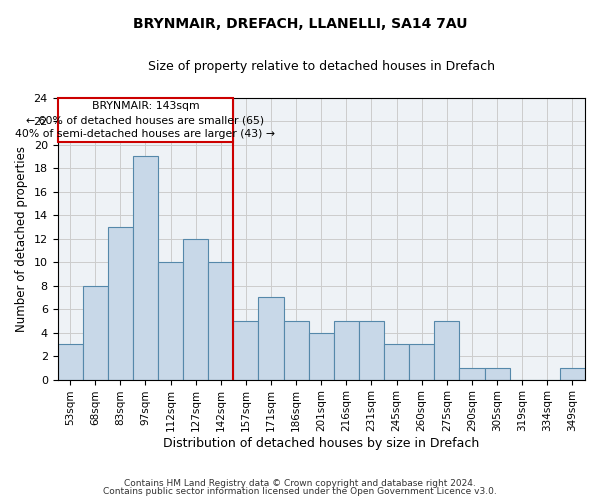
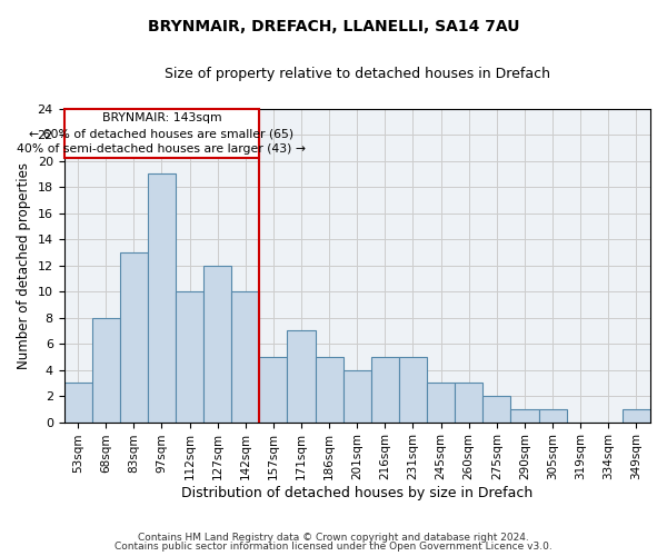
275sqm: 5 -> 2
